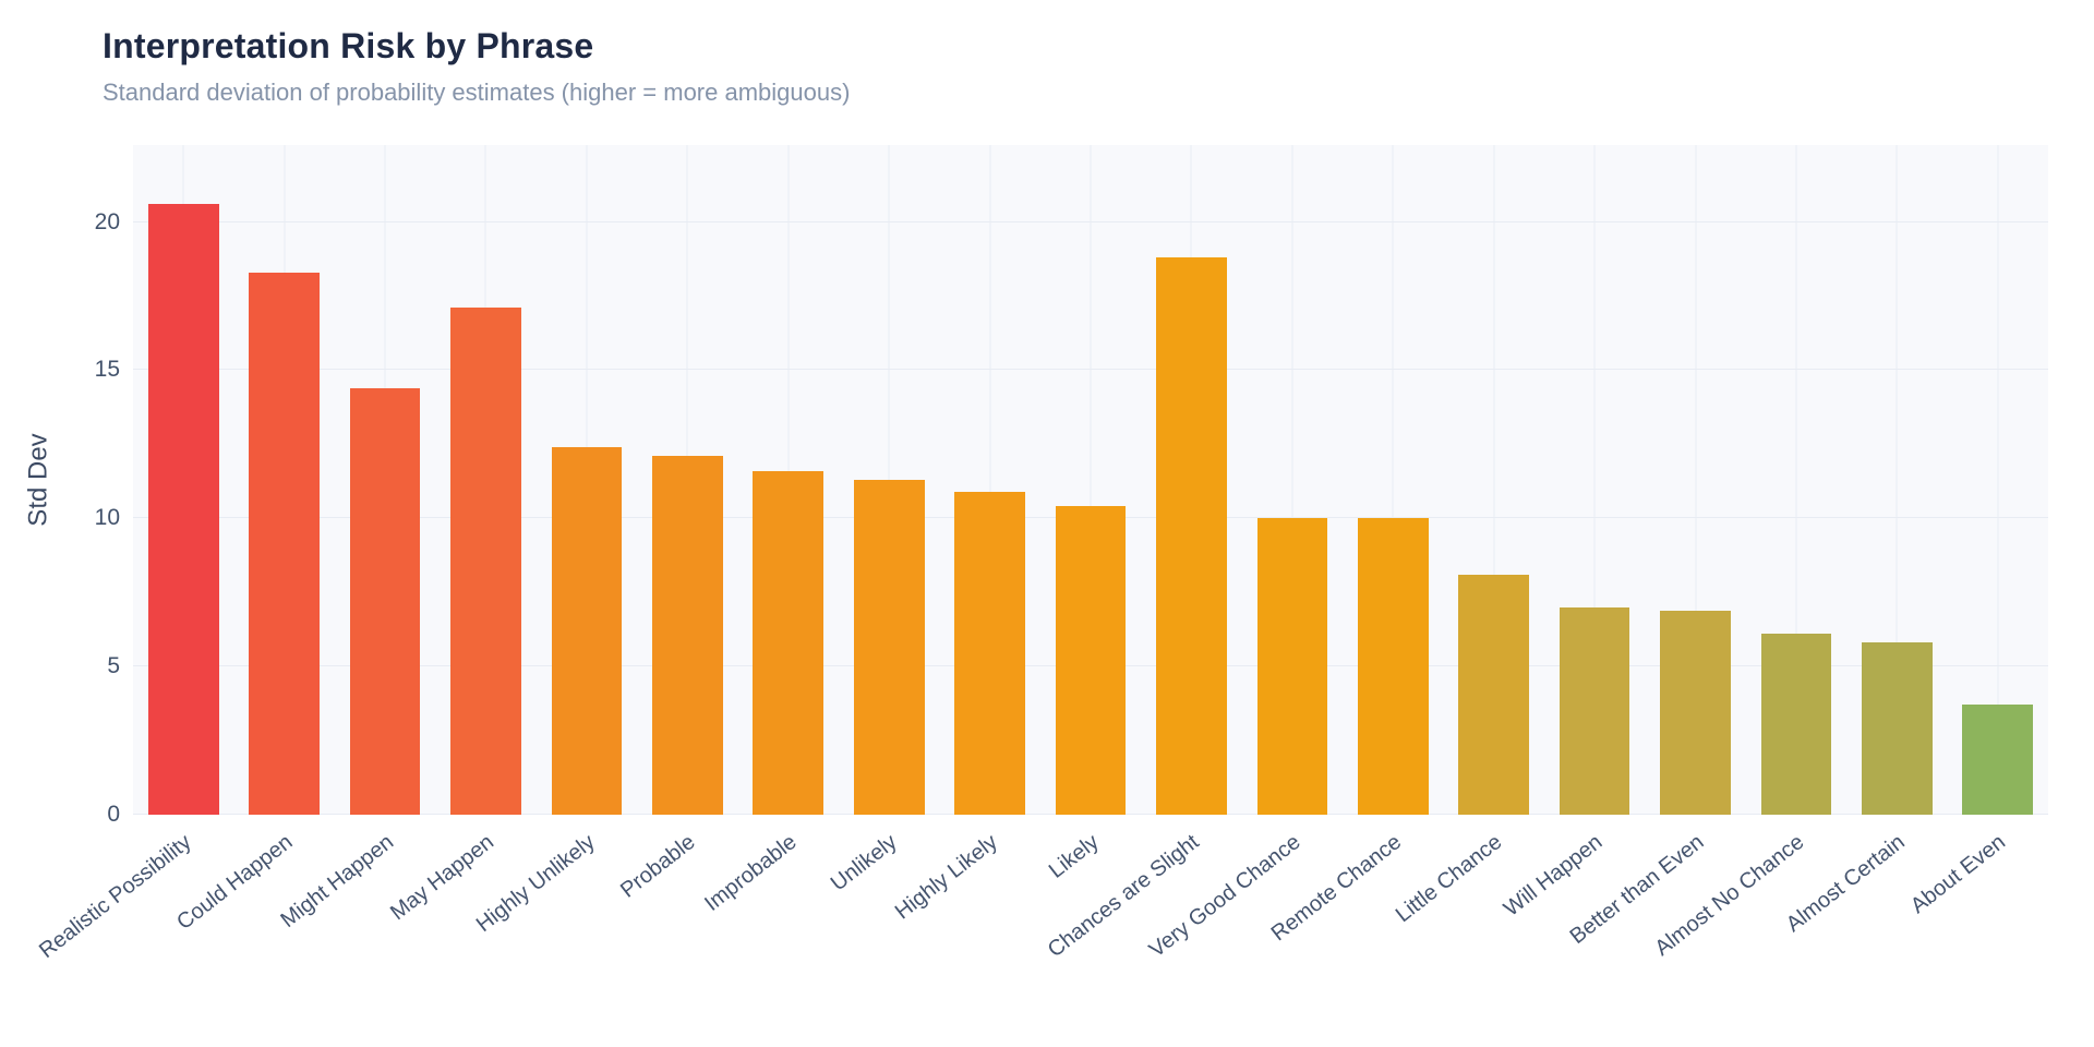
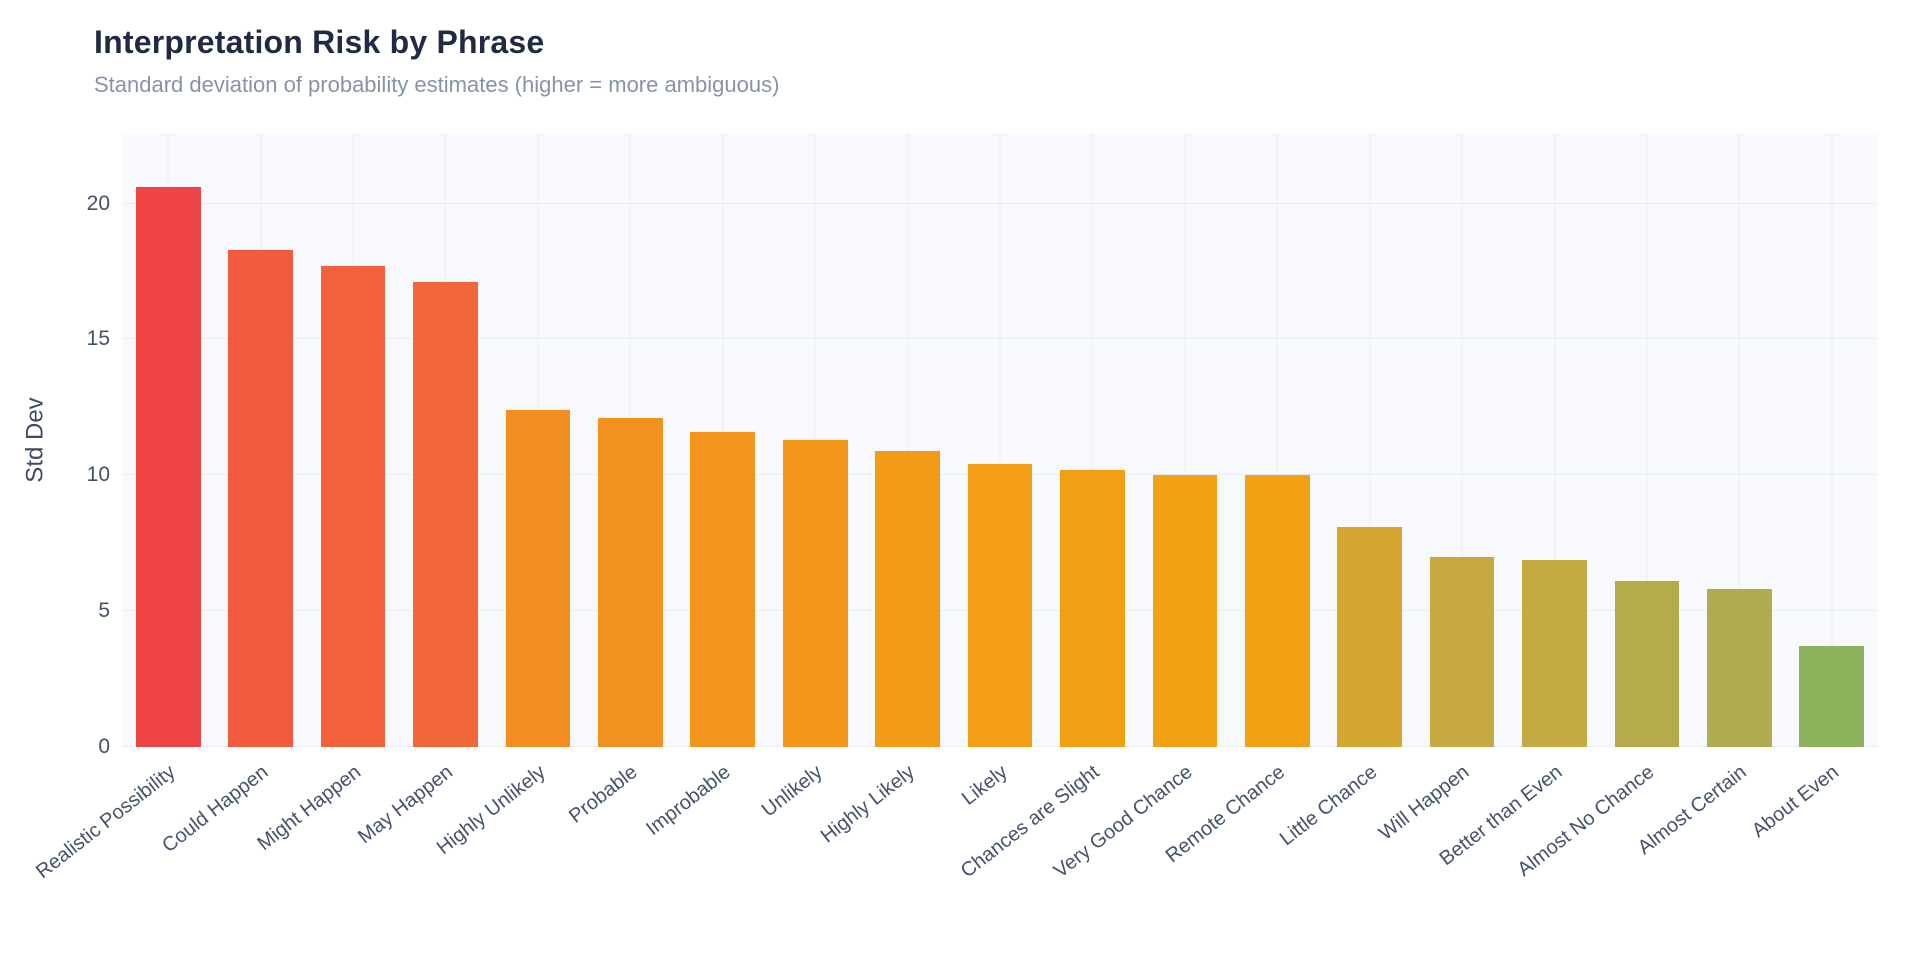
Might Happen: 14.4 -> 17.7
Chances are Slight: 18.8 -> 10.2
